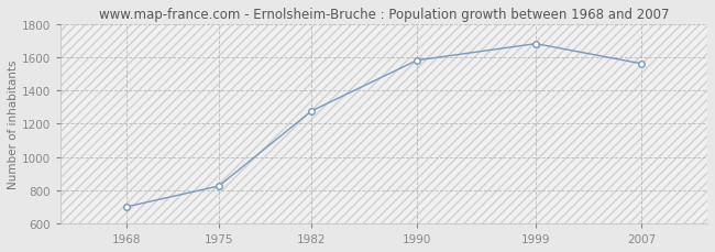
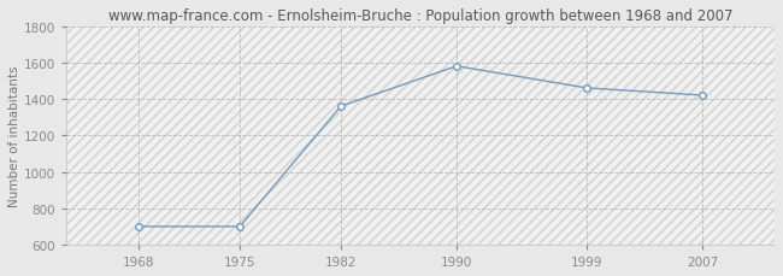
1975: 820 -> 700
1982: 1280 -> 1360
1999: 1680 -> 1460
2007: 1560 -> 1420
